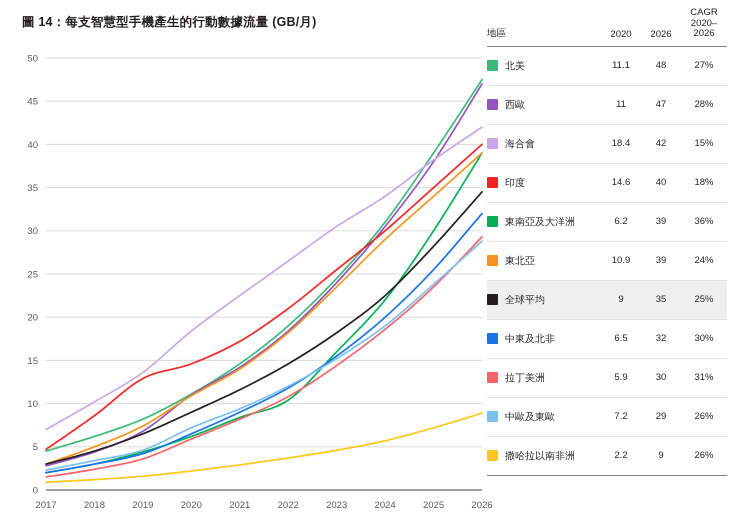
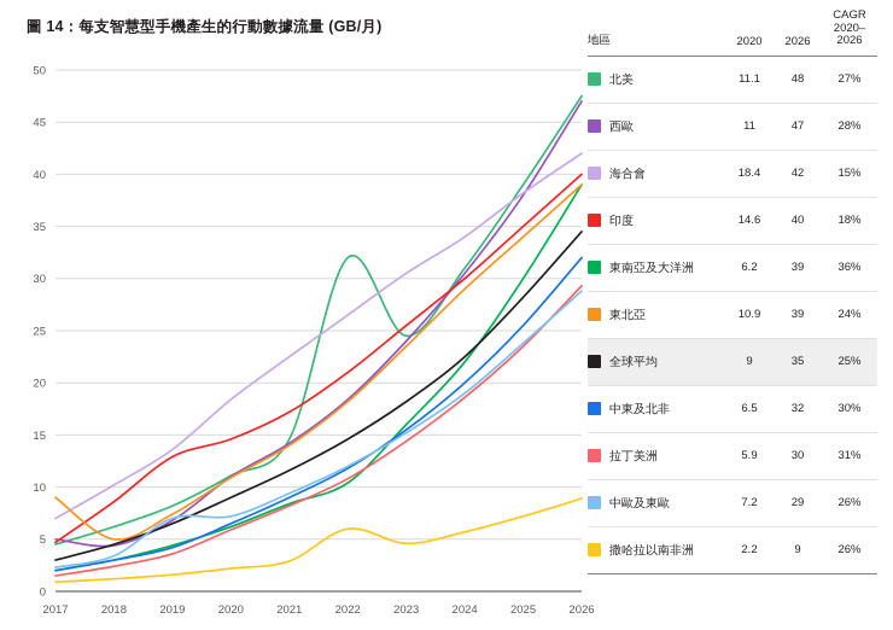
西歐/2017: 3 -> 5
東北亞/2017: 3 -> 9
中歐及東歐/2019: 5 -> 7
北美/2022: 19 -> 32
撒哈拉以南非洲/2022: 4 -> 6
